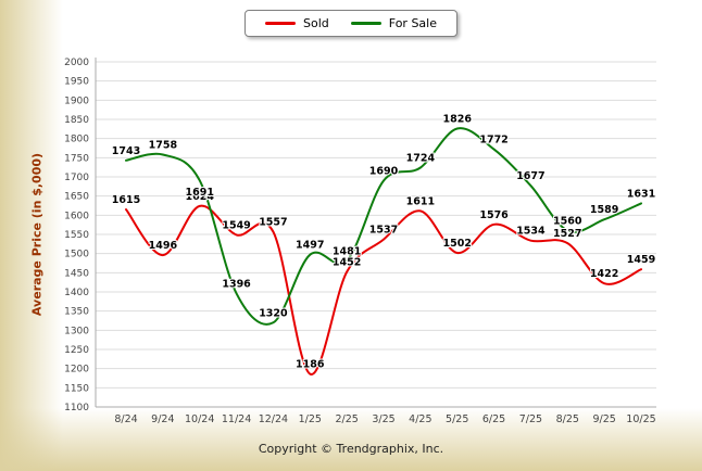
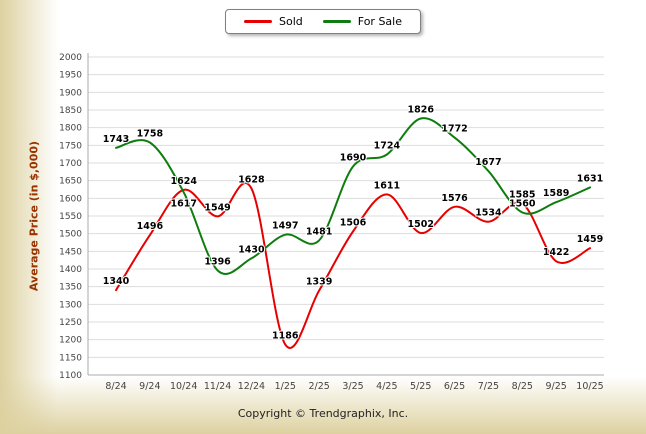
Sold/8/24: 1615 -> 1340
For Sale/10/24: 1691 -> 1617
Sold/12/24: 1557 -> 1628
For Sale/12/24: 1320 -> 1430
Sold/2/25: 1452 -> 1339
Sold/3/25: 1537 -> 1506
Sold/8/25: 1527 -> 1585
